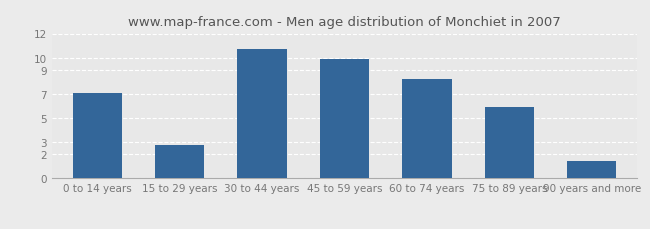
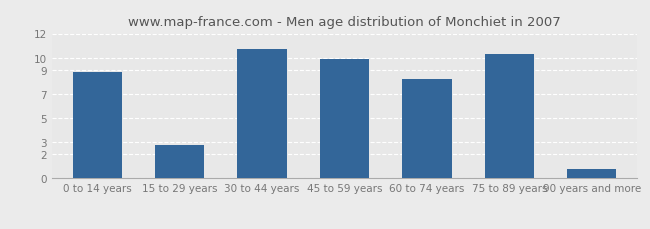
0 to 14 years: 7.1 -> 8.8
75 to 89 years: 5.9 -> 10.3
90 years and more: 1.4 -> 0.8
